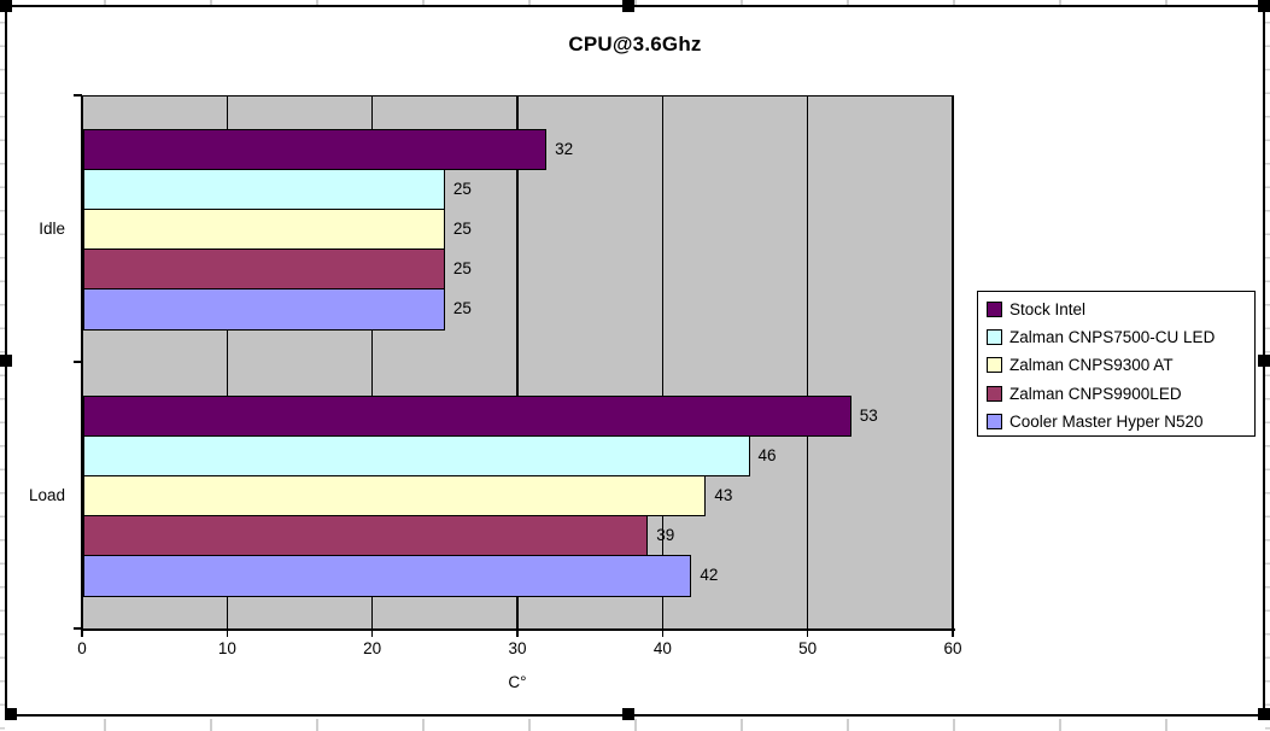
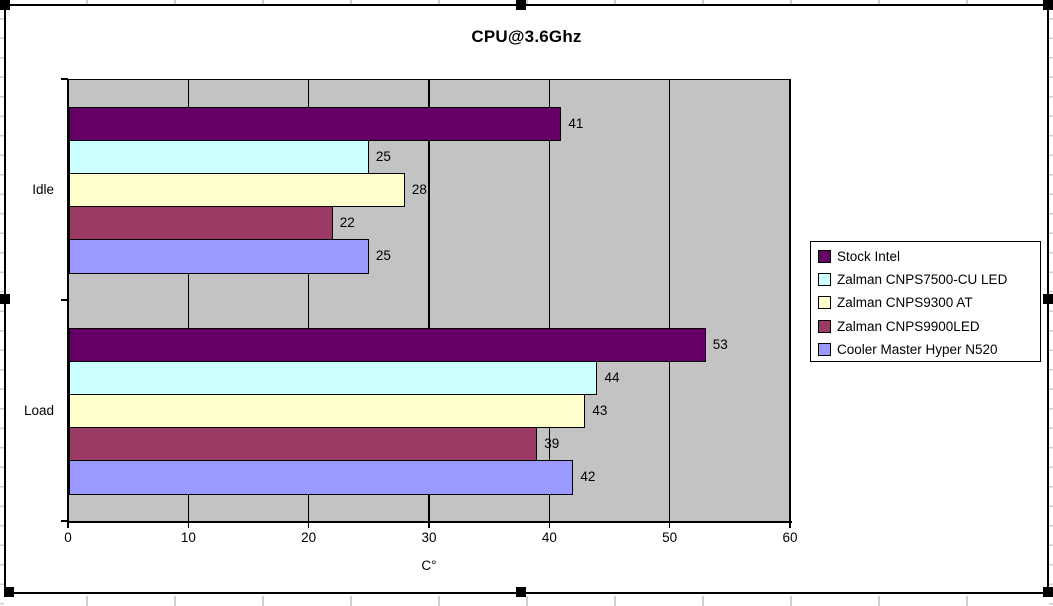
Stock Intel/Idle: 32 -> 41
Zalman CNPS9300 AT/Idle: 25 -> 28
Zalman CNPS9900LED/Idle: 25 -> 22
Zalman CNPS7500-CU LED/Load: 46 -> 44
